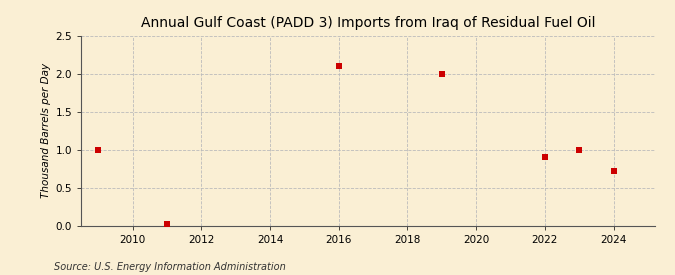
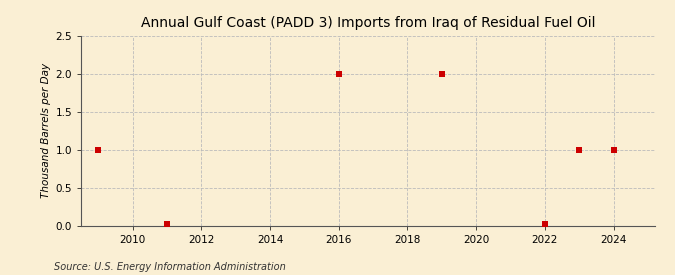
2016: 2.10 -> 2.00
2022: 0.90 -> 0.02
2024: 0.72 -> 1.00
